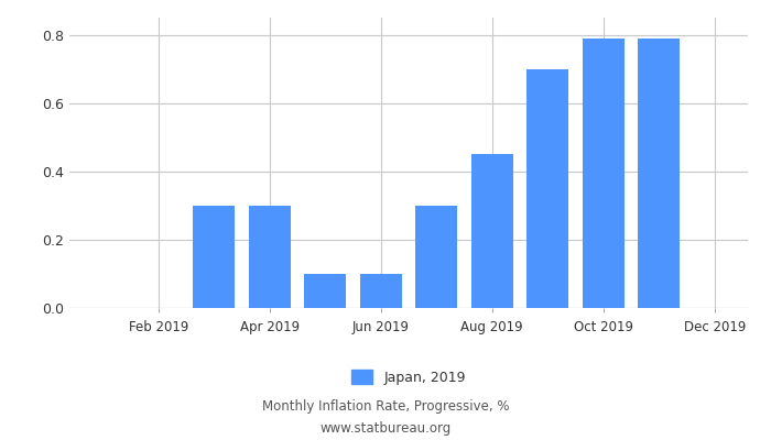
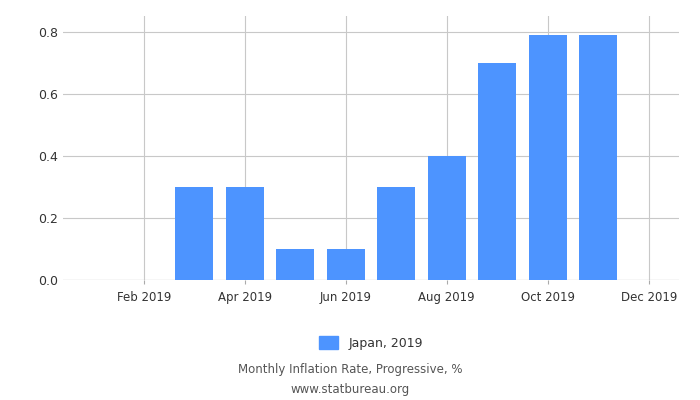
Aug 2019: 0.45 -> 0.40
